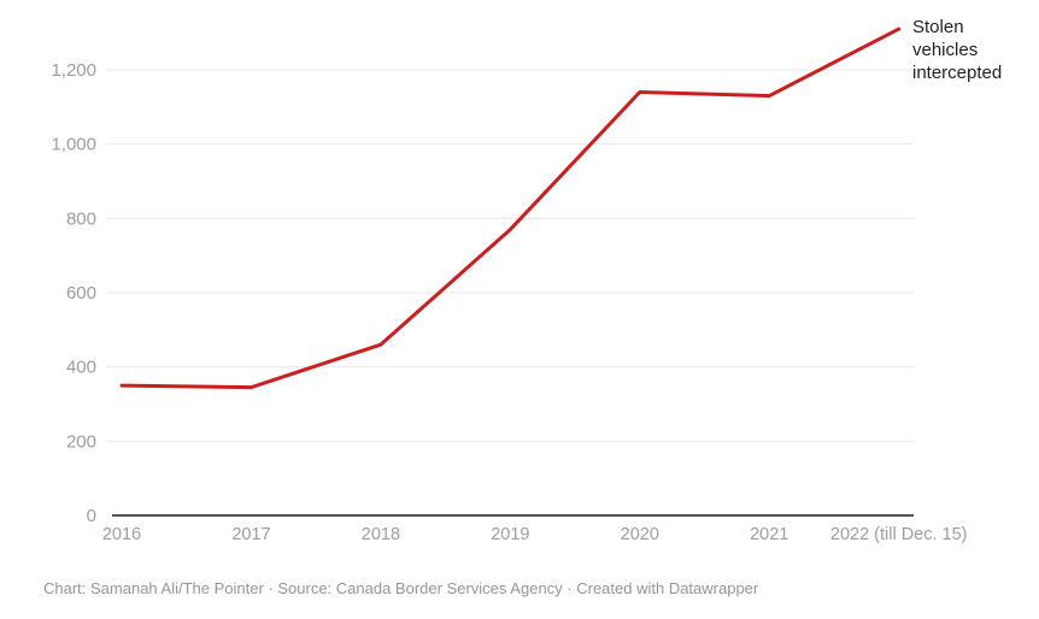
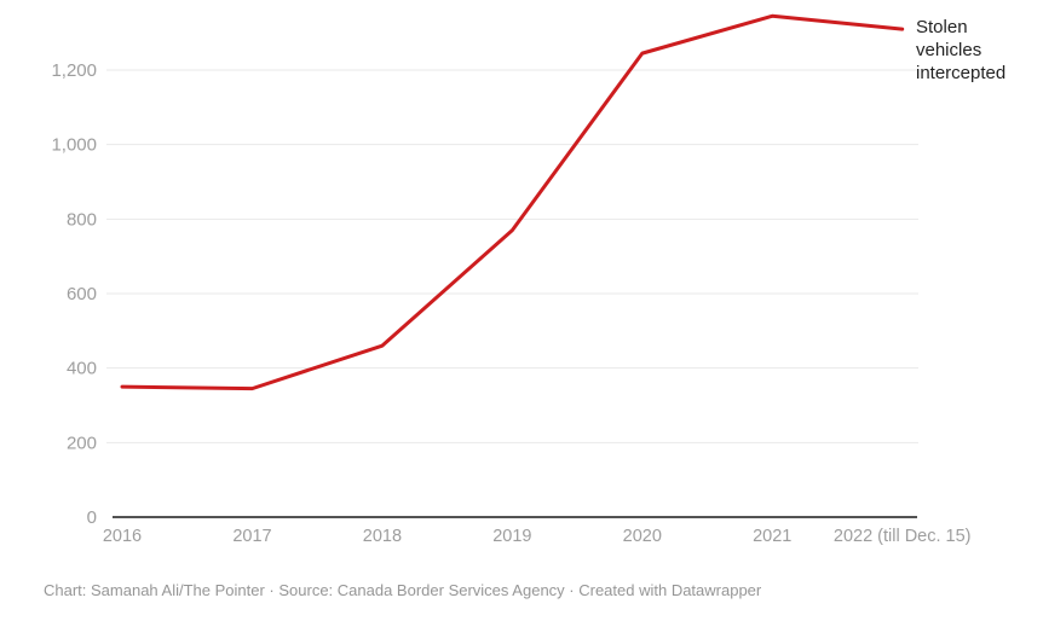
2020: 1140 -> 1240
2021: 1130 -> 1340
